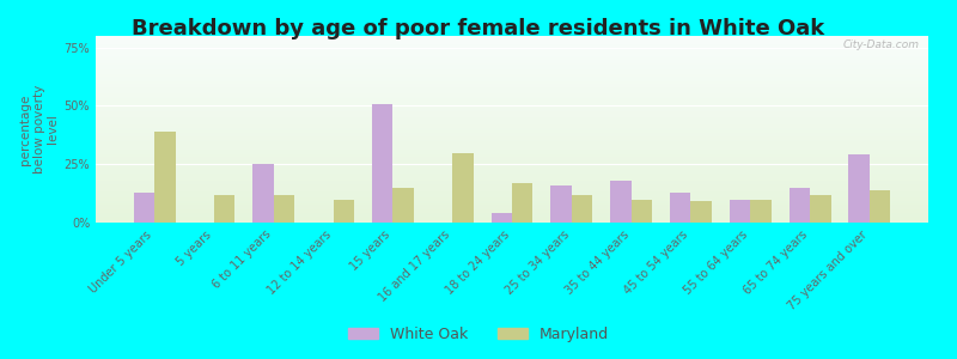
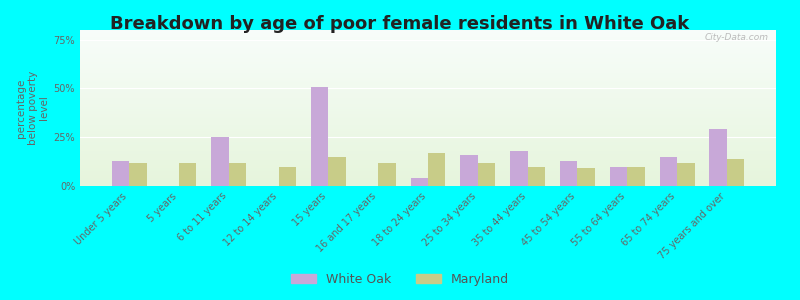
Maryland/Under 5 years: 39% -> 12%
Maryland/16 and 17 years: 30% -> 12%
